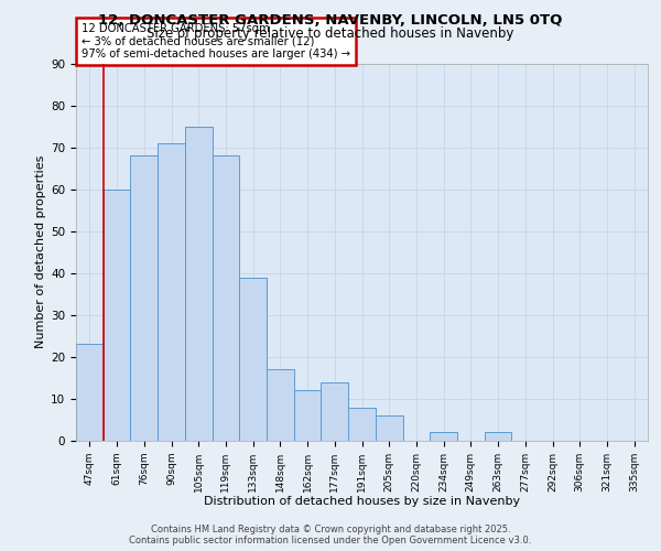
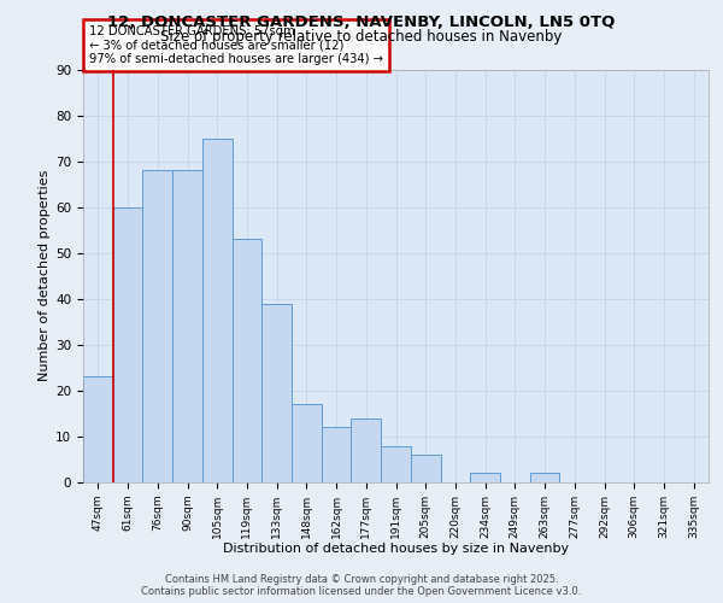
90sqm: 71 -> 68
119sqm: 68 -> 53
